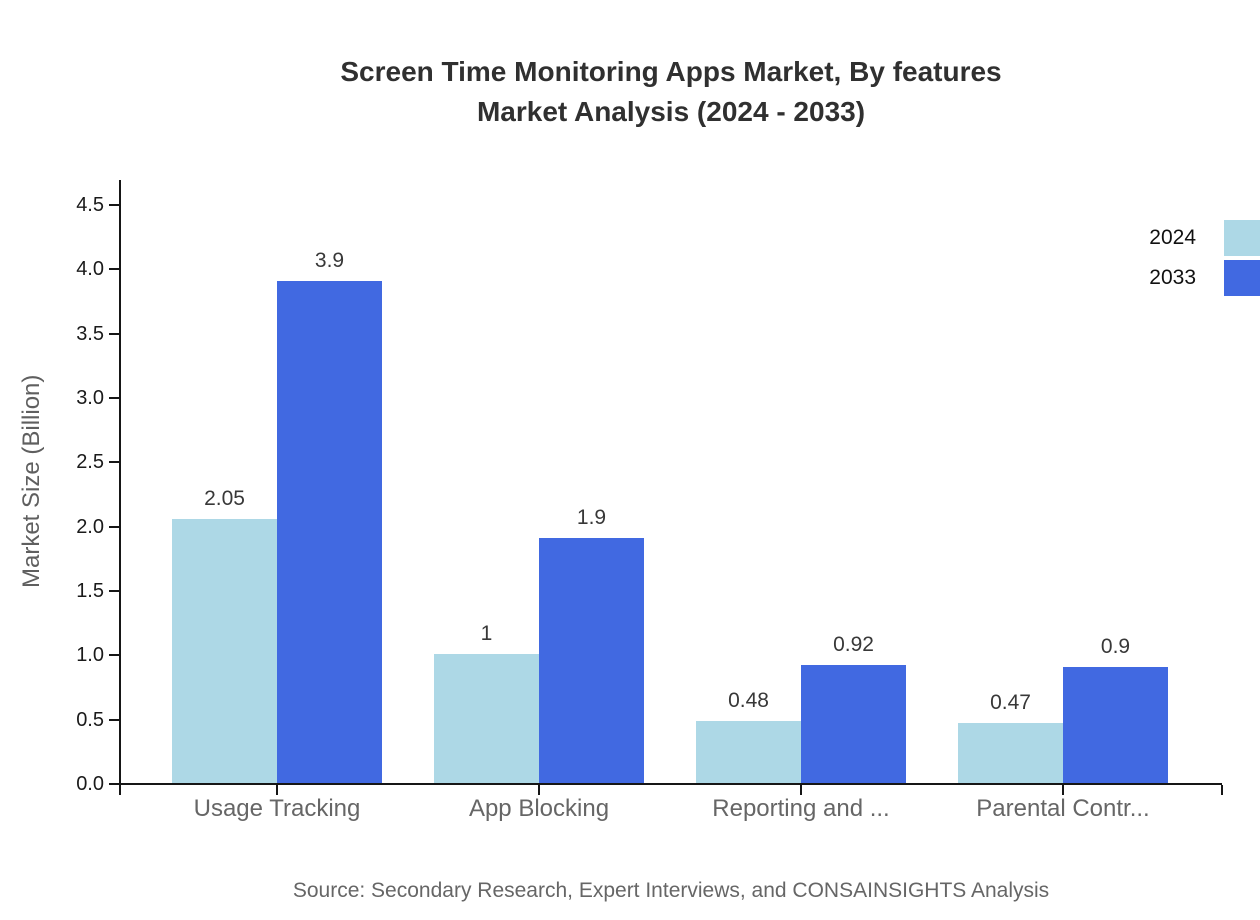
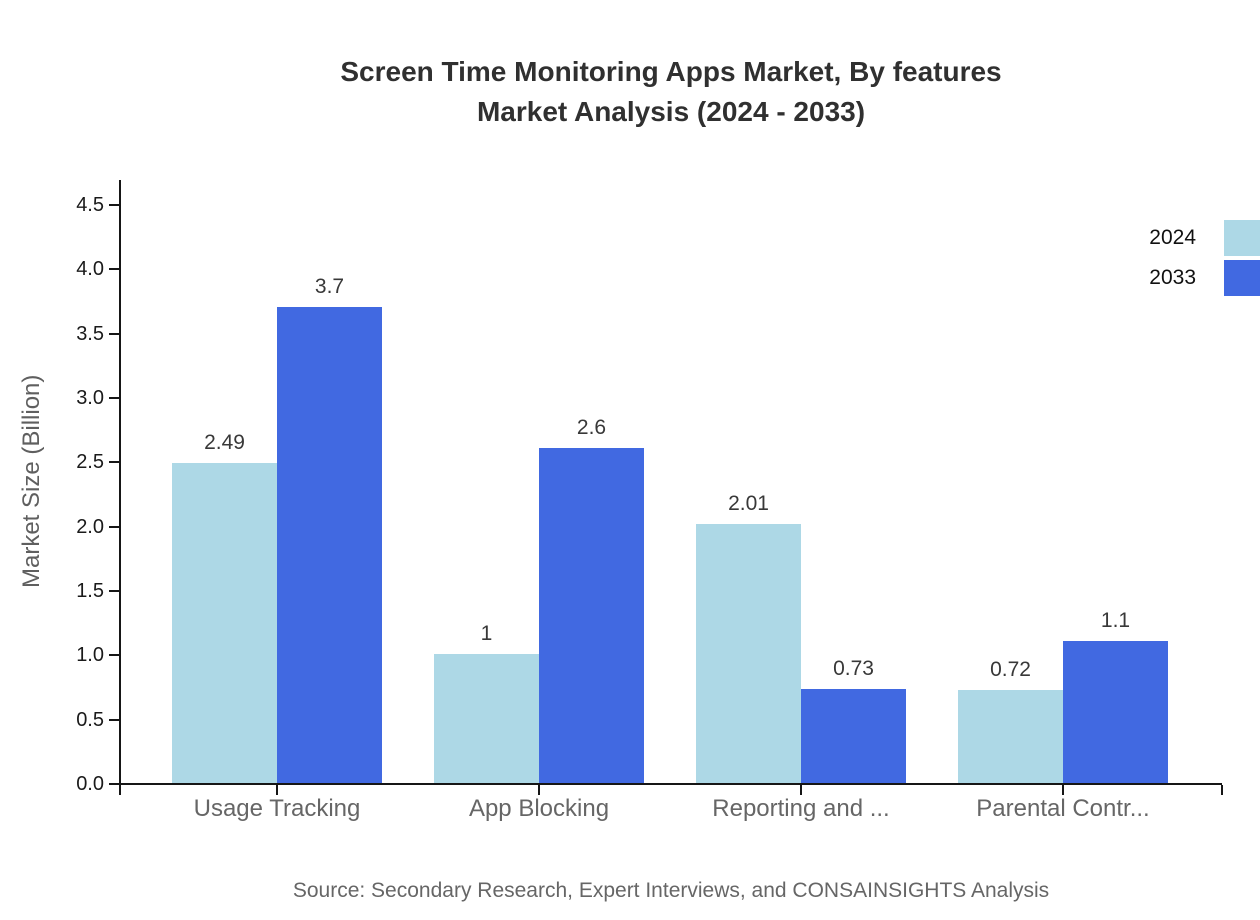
2024/Usage Tracking: 2.05 -> 2.49
2033/Usage Tracking: 3.9 -> 3.7
2033/App Blocking: 1.9 -> 2.6
2024/Reporting and ...: 0.48 -> 2.01
2033/Reporting and ...: 0.92 -> 0.73
2024/Parental Contr...: 0.47 -> 0.72
2033/Parental Contr...: 0.9 -> 1.1
